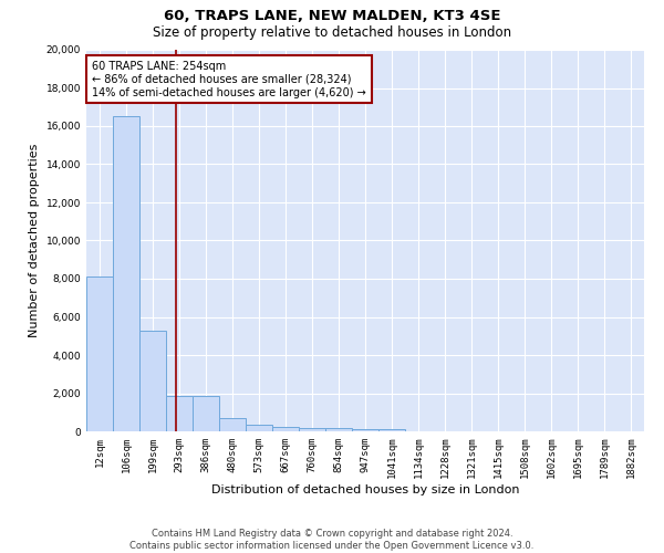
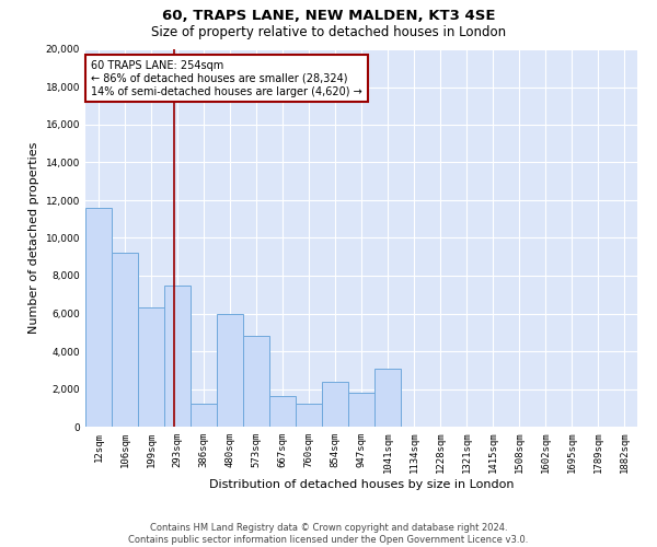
12sqm: 8,100 -> 11,600
106sqm: 16,500 -> 9,200
199sqm: 5,300 -> 6,300
293sqm: 1,800 -> 7,500
386sqm: 1,800 -> 1,200
480sqm: 700 -> 6,000
573sqm: 300 -> 4,800
667sqm: 200 -> 1,600
760sqm: 200 -> 1,200
854sqm: 200 -> 2,400
947sqm: 100 -> 1,800
1041sqm: 100 -> 3,100
